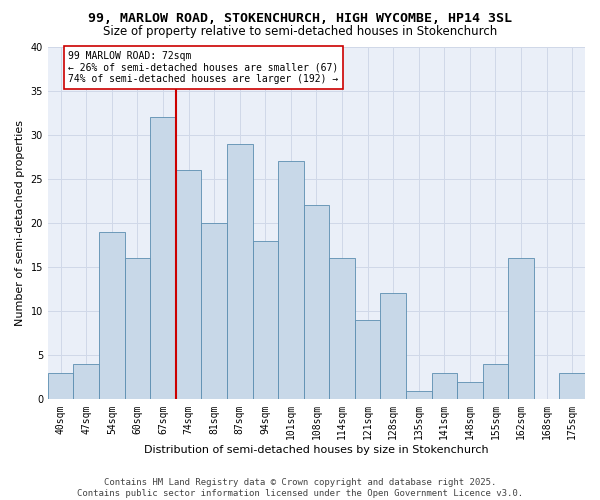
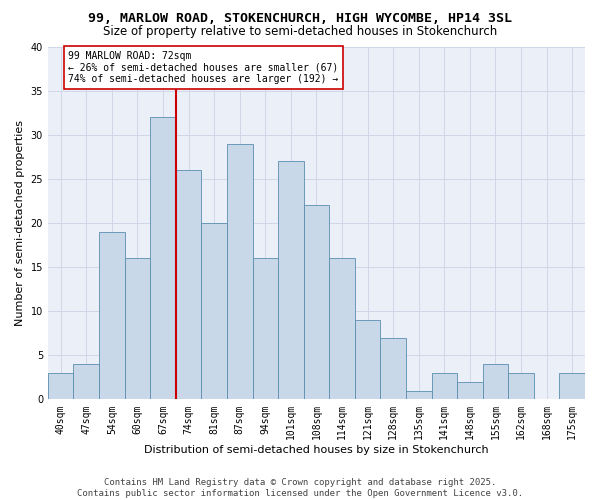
94sqm: 18 -> 16
128sqm: 12 -> 7
162sqm: 16 -> 3
